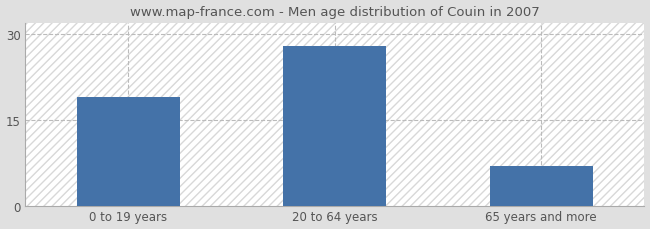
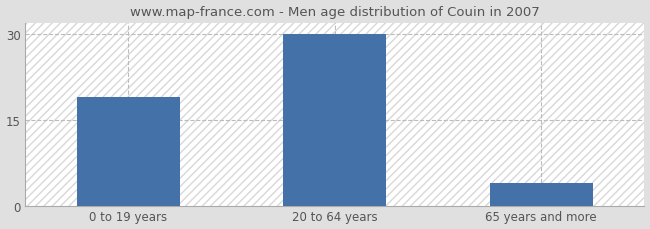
20 to 64 years: 28 -> 30
65 years and more: 7 -> 4
